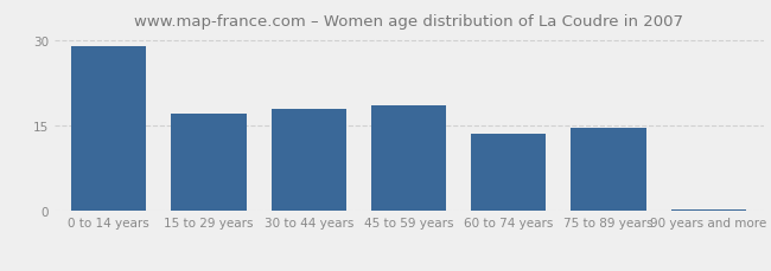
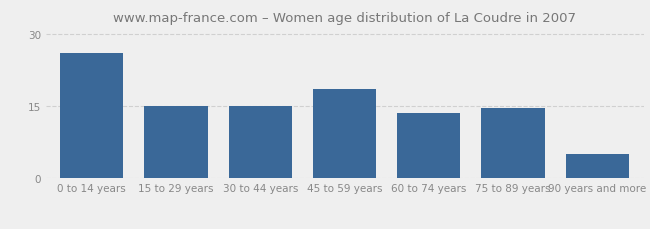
0 to 14 years: 29.0 -> 26.0
15 to 29 years: 17.0 -> 15.0
30 to 44 years: 18.0 -> 15.0
90 years and more: 0.3 -> 5.0
